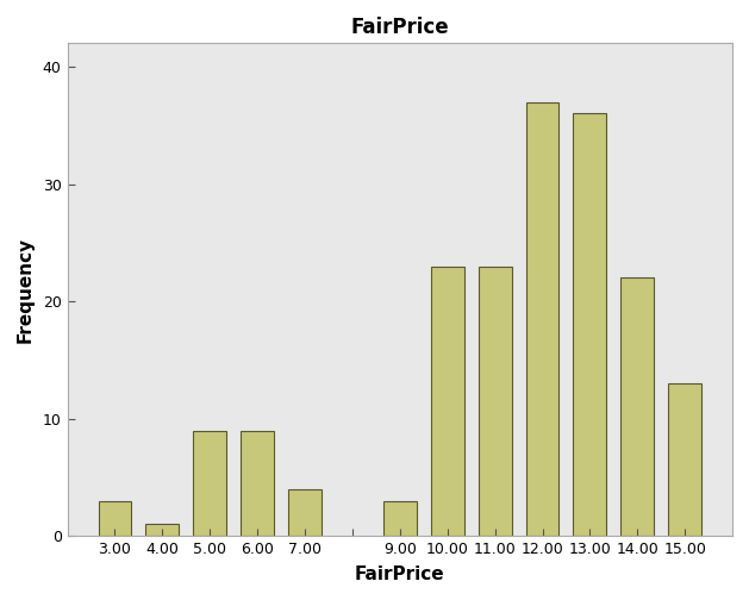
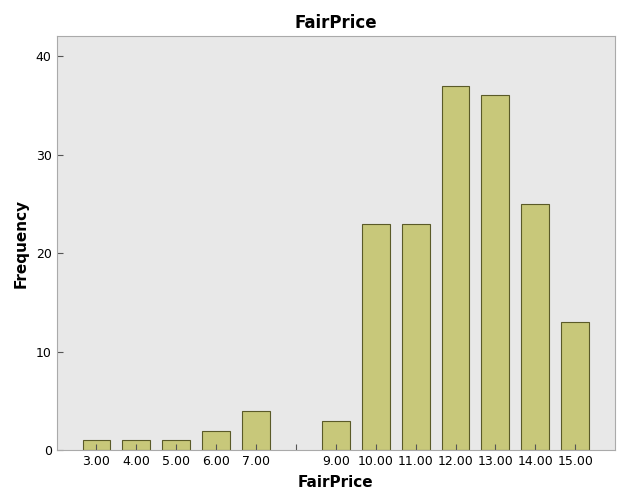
3.00: 3 -> 1
5.00: 9 -> 1
6.00: 9 -> 2
14.00: 22 -> 25
